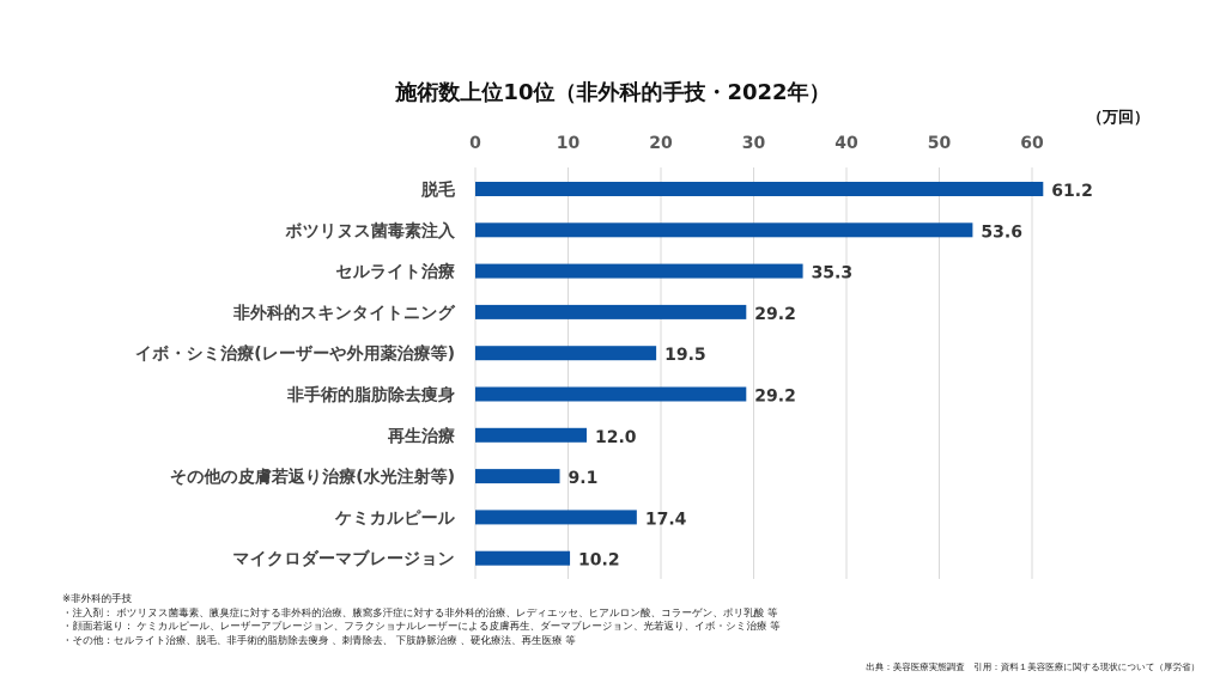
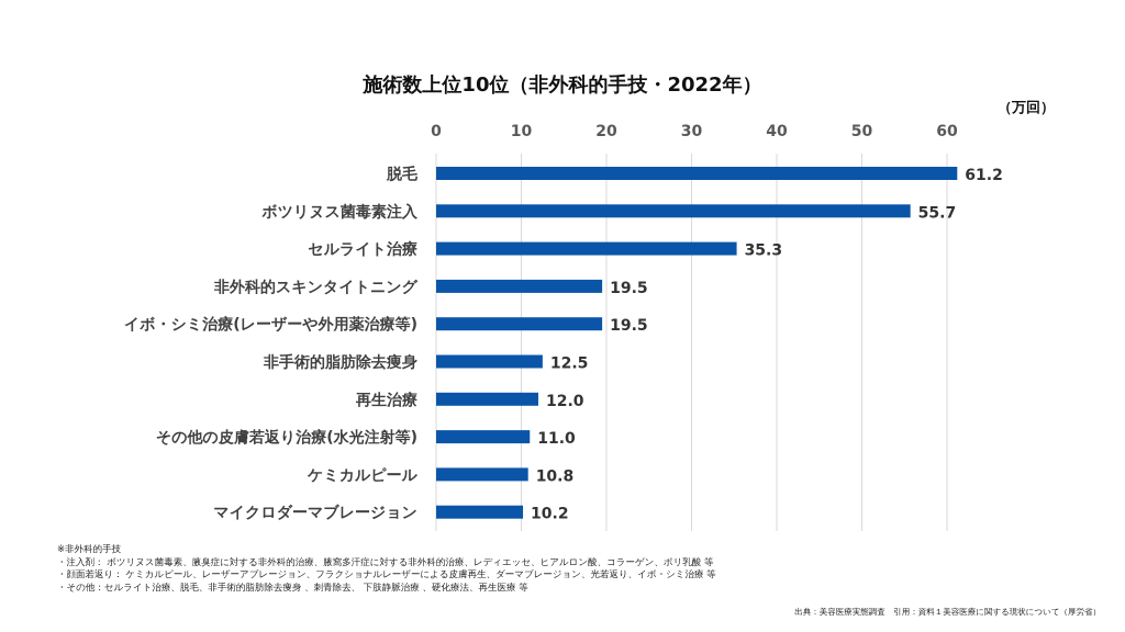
ボツリヌス菌毒素注入: 53.6 -> 55.7
非外科的スキンタイトニング: 29.2 -> 19.5
非手術的脂肪除去痩身: 29.2 -> 12.5
その他の皮膚若返り治療(水光注射等): 9.1 -> 11.0
ケミカルピール: 17.4 -> 10.8
